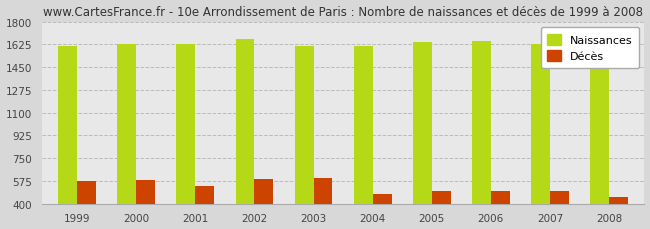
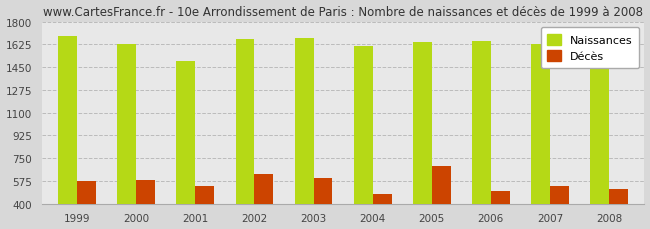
Naissances/1999: 1620 -> 1690
Naissances/2001: 1630 -> 1500
Décès/2002: 590 -> 630
Naissances/2003: 1610 -> 1670
Décès/2005: 500 -> 690
Décès/2007: 500 -> 540
Décès/2008: 460 -> 510
